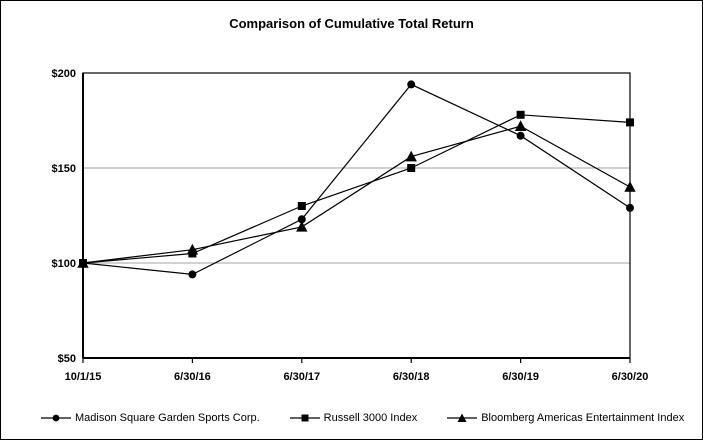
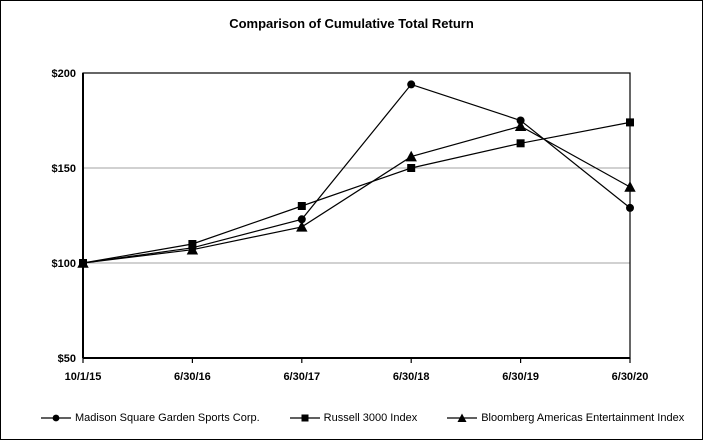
Madison Square Garden Sports Corp./6/30/16: $94 -> $108
Russell 3000 Index/6/30/16: $105 -> $110
Madison Square Garden Sports Corp./6/30/19: $167 -> $175
Russell 3000 Index/6/30/19: $178 -> $163
